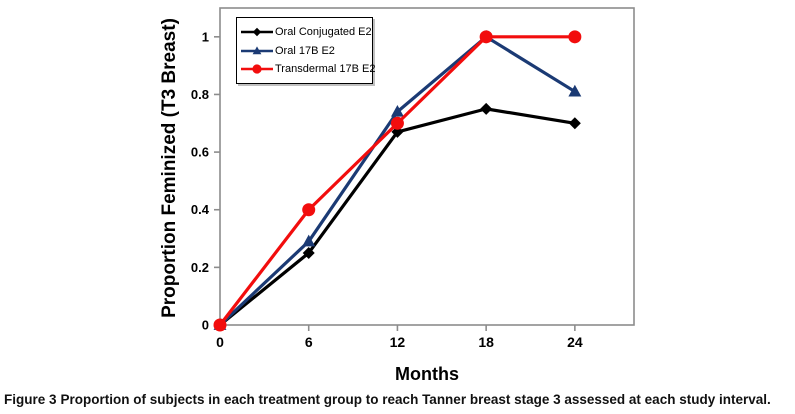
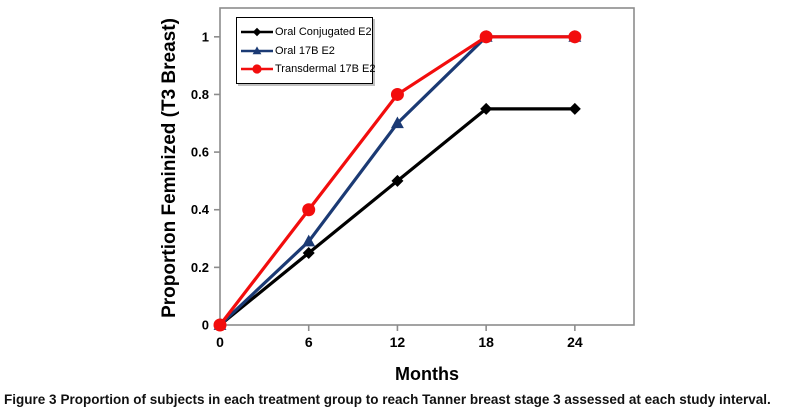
Oral Conjugated E2/12: 0.67 -> 0.50
Oral 17B E2/12: 0.74 -> 0.70
Transdermal 17B E2/12: 0.7 -> 0.8
Oral Conjugated E2/24: 0.70 -> 0.75
Oral 17B E2/24: 0.81 -> 1.00
